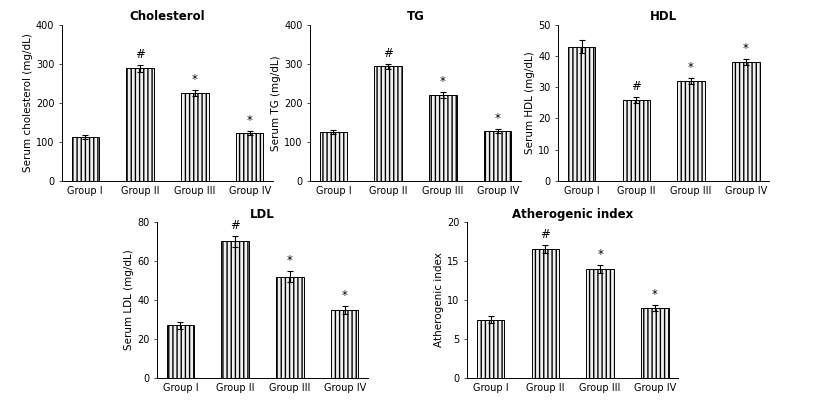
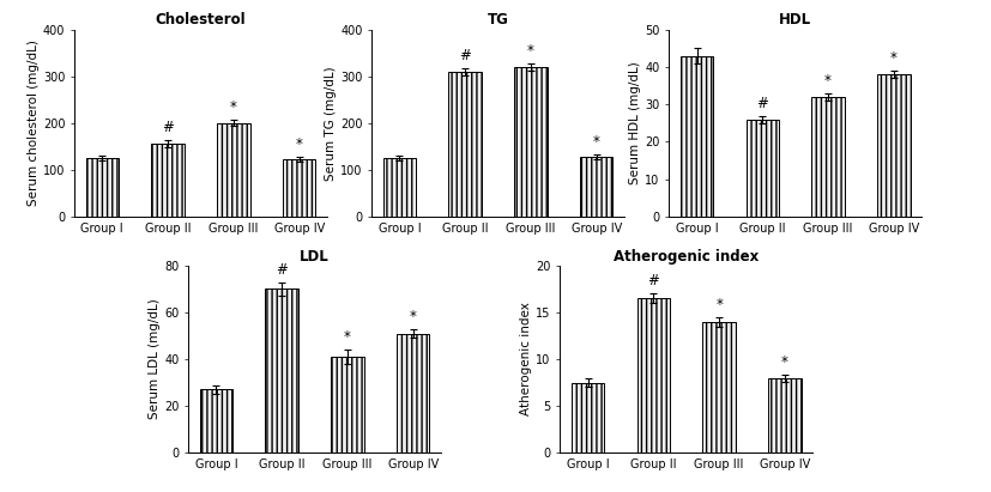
Cholesterol/Group I: 112 -> 125
Cholesterol/Group II: 288 -> 155
Cholesterol/Group III: 225 -> 200
TG/Group II: 293 -> 310
TG/Group III: 220 -> 320
LDL/Group III: 52 -> 41
LDL/Group IV: 35 -> 51
Atherogenic index/Group IV: 9.0 -> 8.0
